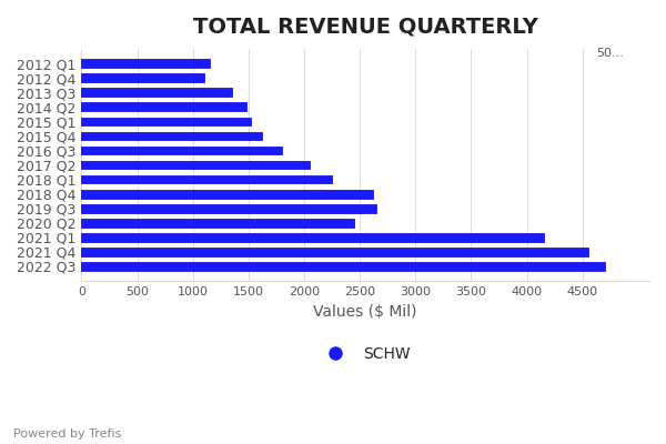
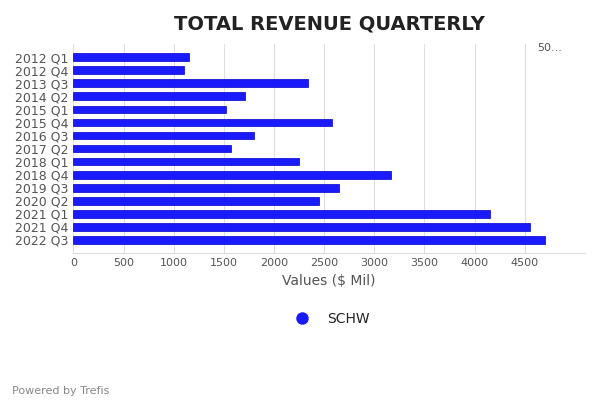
2013 Q3: 1350 -> 2340
2014 Q2: 1480 -> 1710
2015 Q4: 1620 -> 2580
2017 Q2: 2050 -> 1570
2018 Q4: 2620 -> 3170
